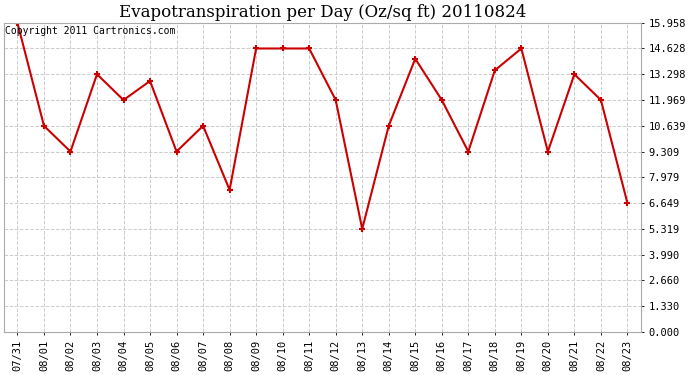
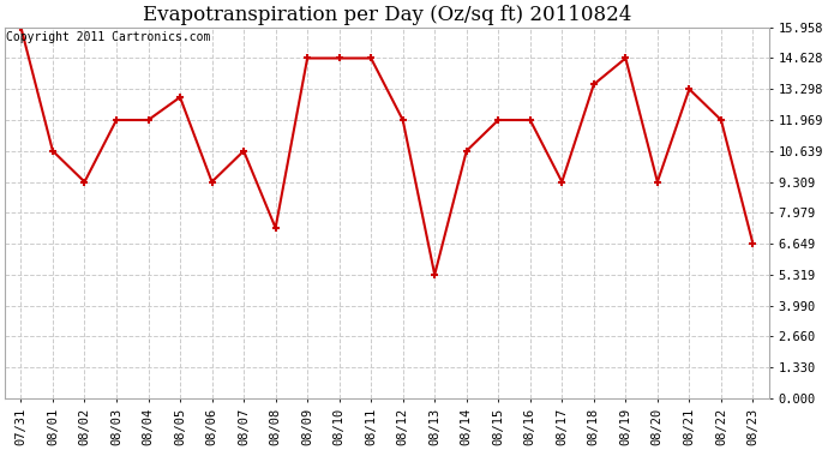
08/03: 13.3 -> 12.0
08/15: 14.1 -> 12.0
